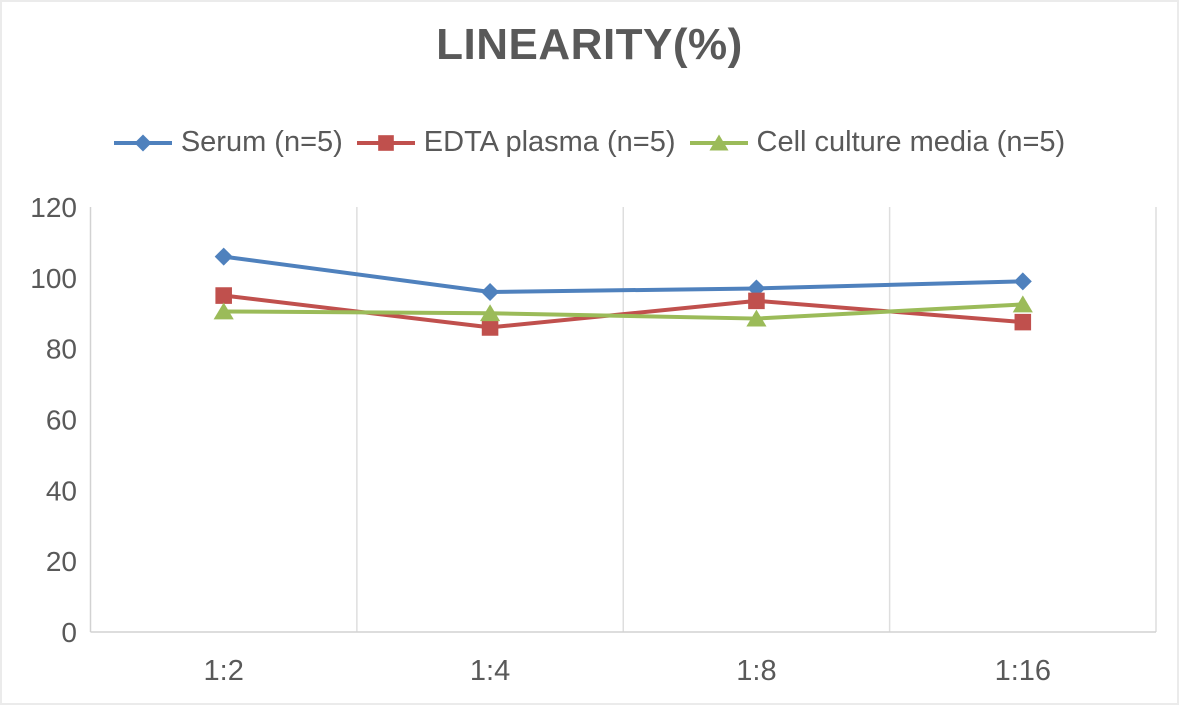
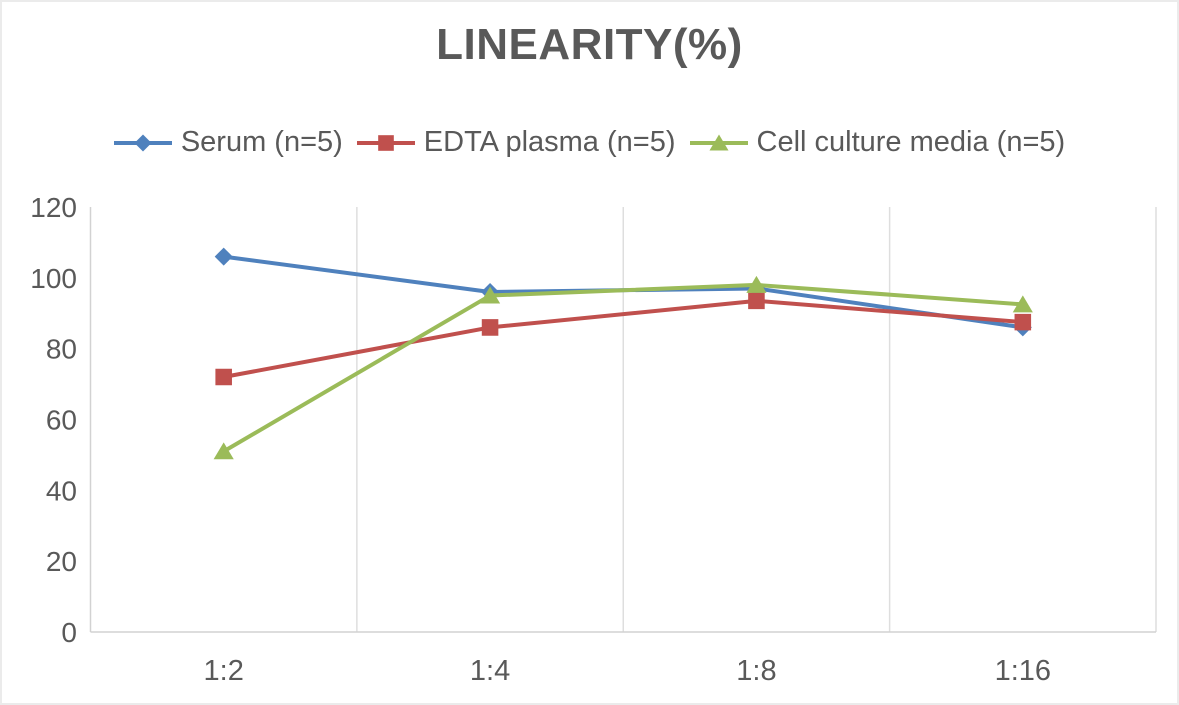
EDTA plasma (n=5)/1:2: 95 -> 72
Cell culture media (n=5)/1:2: 90 -> 51
Cell culture media (n=5)/1:4: 90 -> 95
Cell culture media (n=5)/1:8: 88 -> 98
Serum (n=5)/1:16: 99 -> 86
